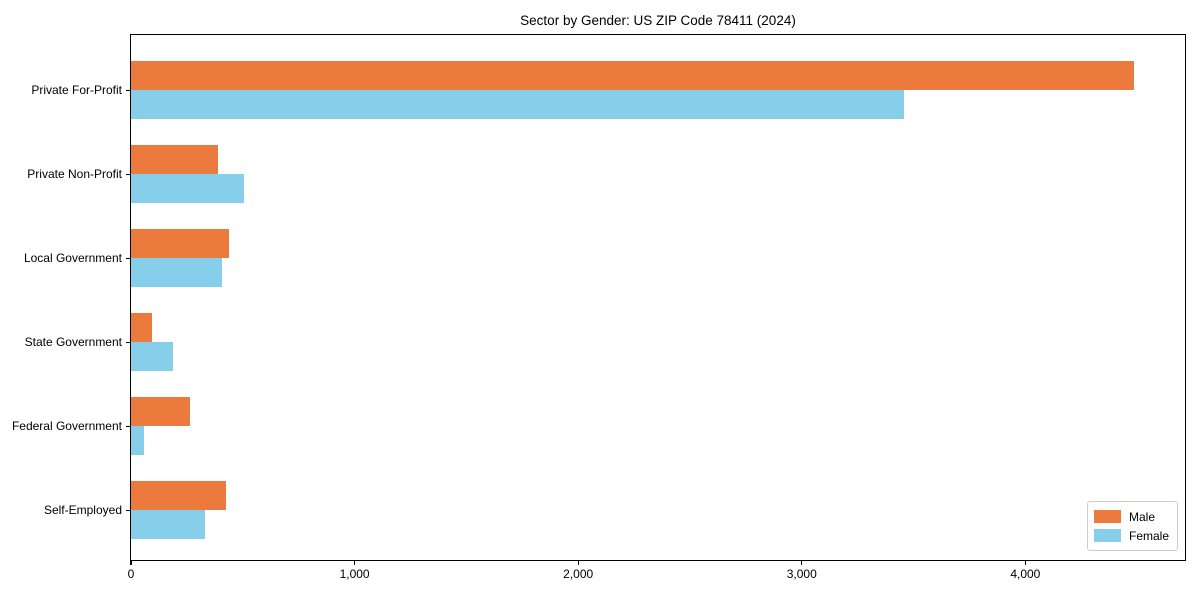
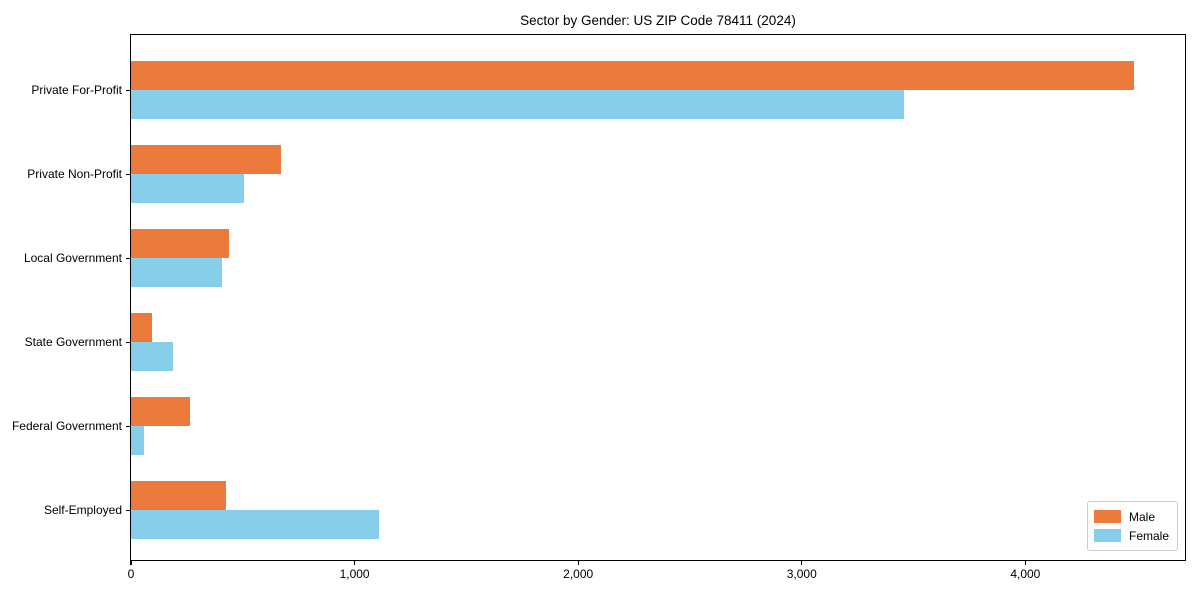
Male/Private Non-Profit: 390 -> 670
Female/Self-Employed: 330 -> 1110
